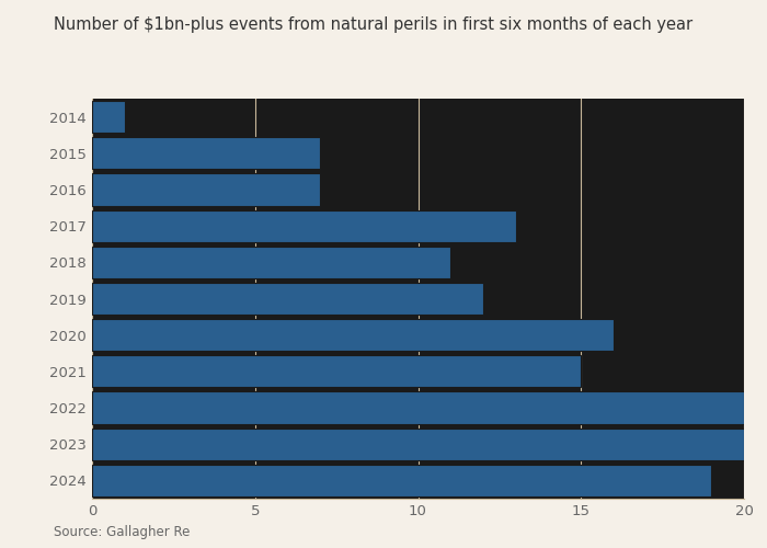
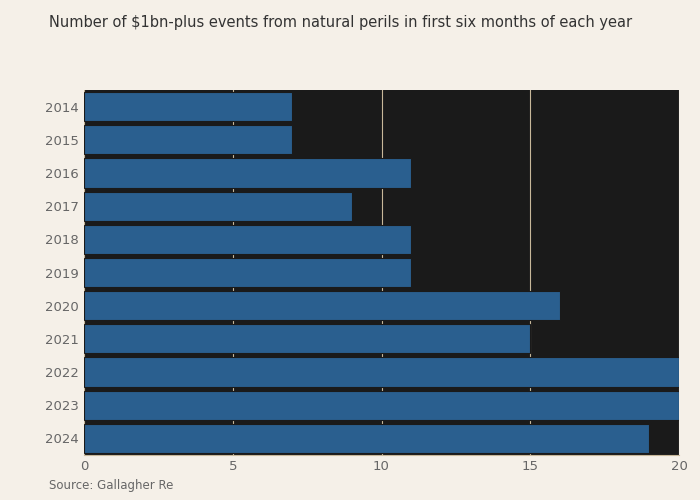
2014: 1 -> 7
2016: 7 -> 11
2017: 13 -> 9
2019: 12 -> 11
